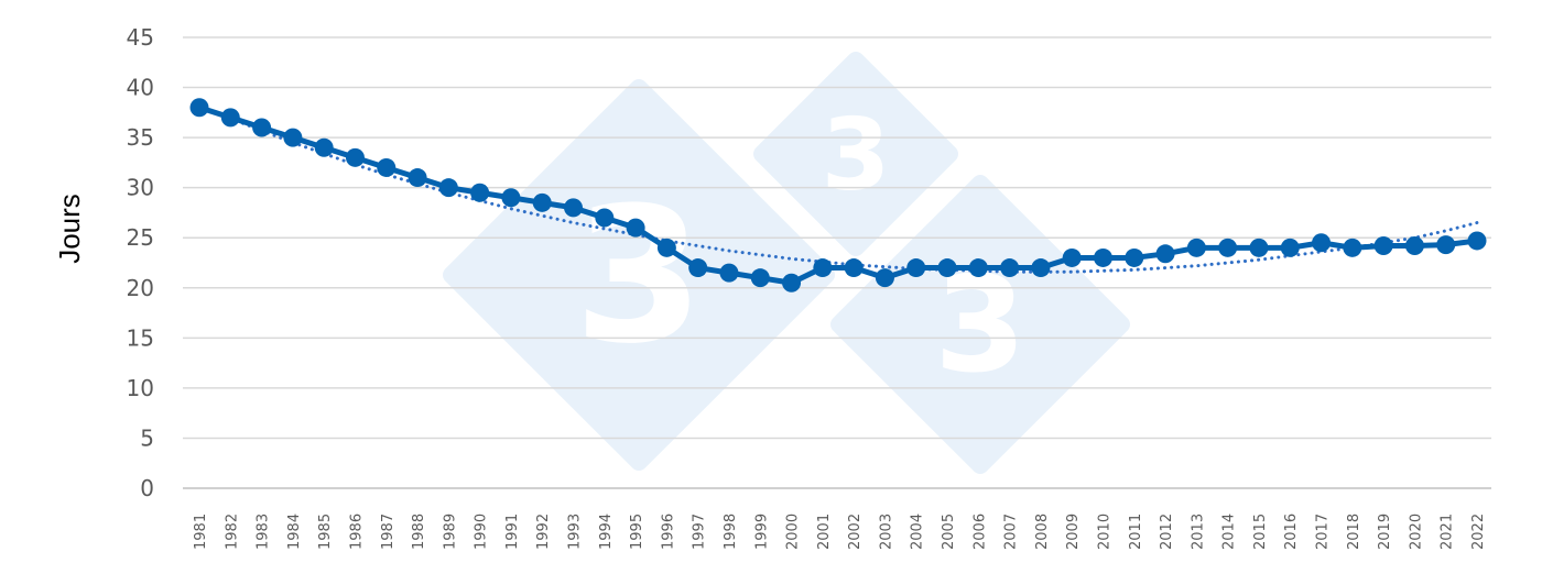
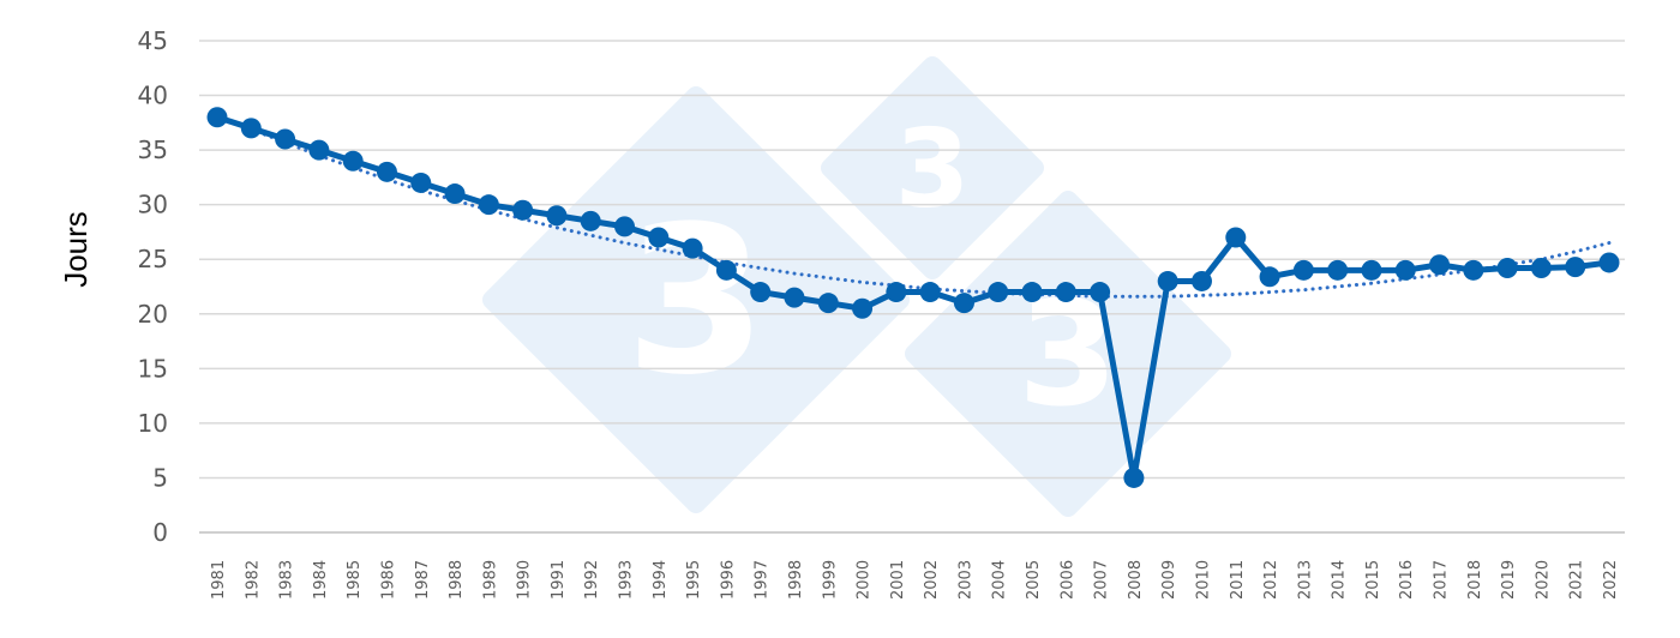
Jours/2008: 22 -> 5
Jours/2011: 23 -> 27
